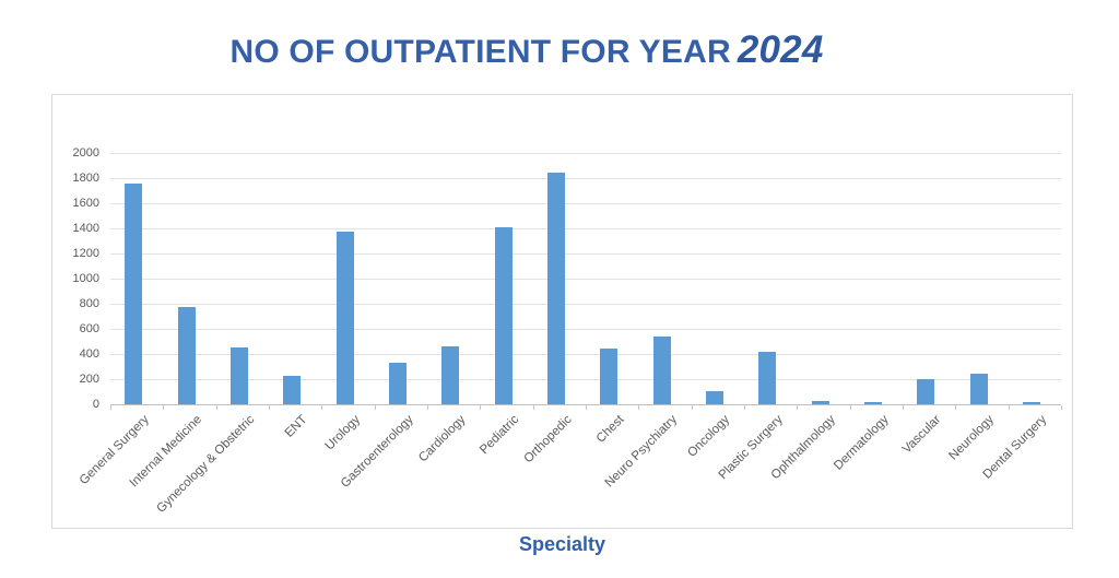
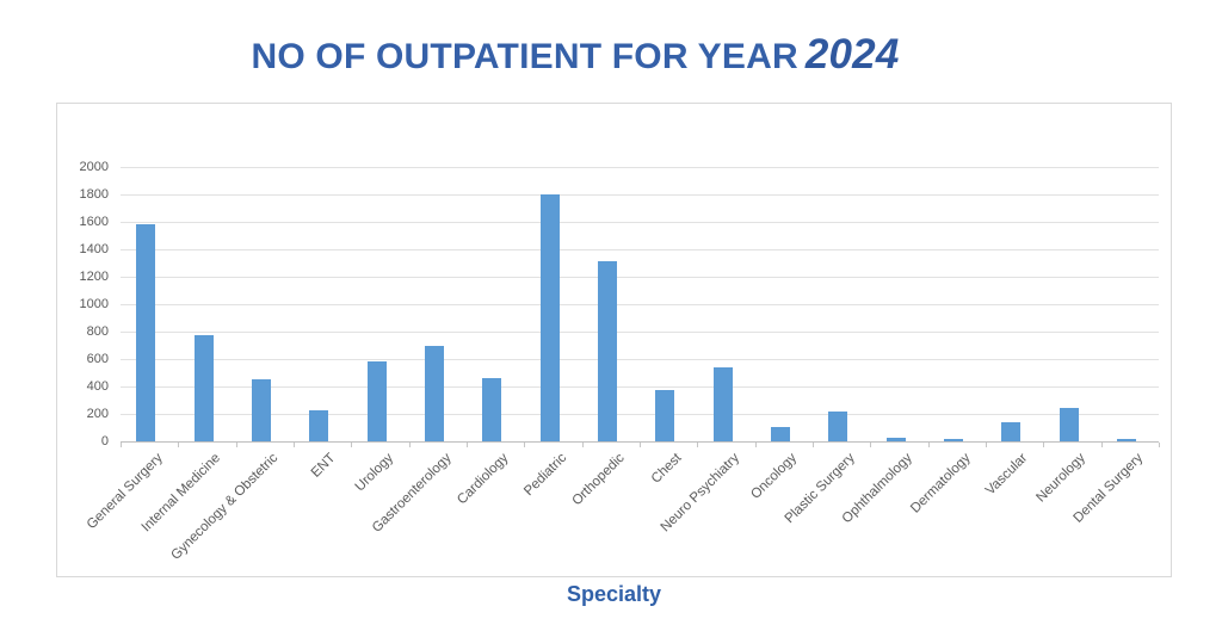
General Surgery: 1760 -> 1580
Urology: 1370 -> 580
Gastroenterology: 330 -> 700
Pediatric: 1410 -> 1800
Orthopedic: 1840 -> 1310
Chest: 440 -> 370
Plastic Surgery: 420 -> 220
Vascular: 200 -> 140
